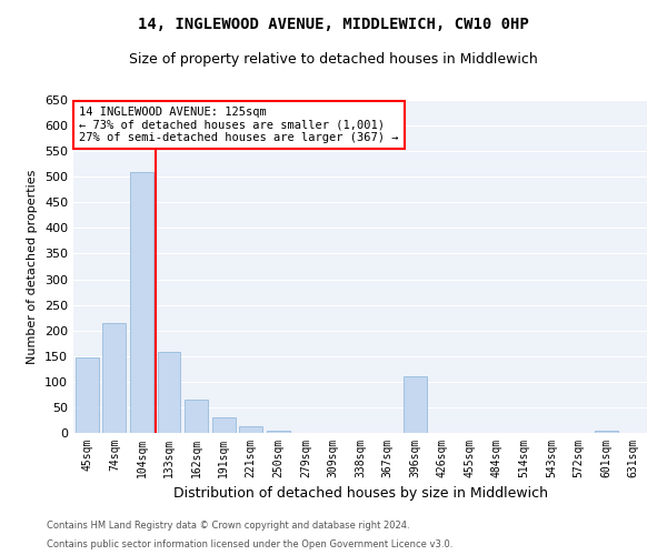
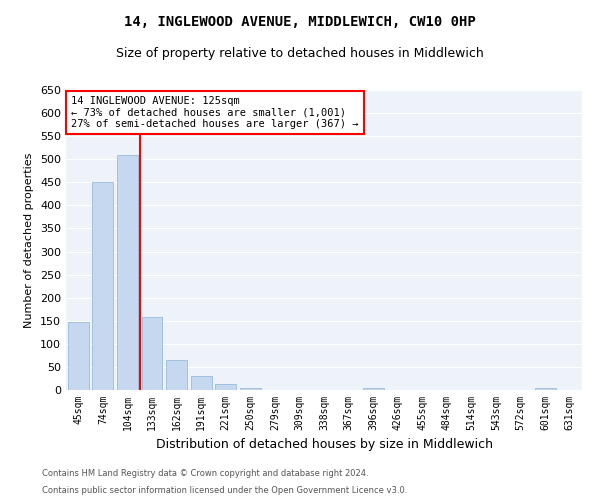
74sqm: 215 -> 450
396sqm: 110 -> 5
